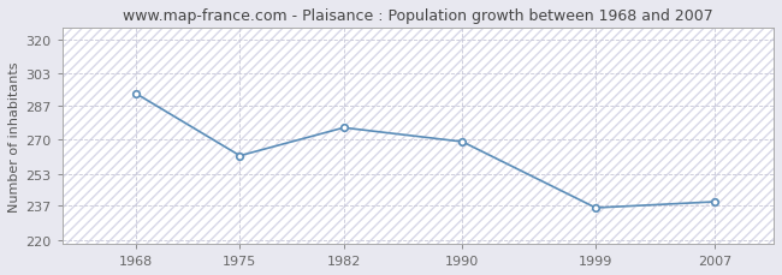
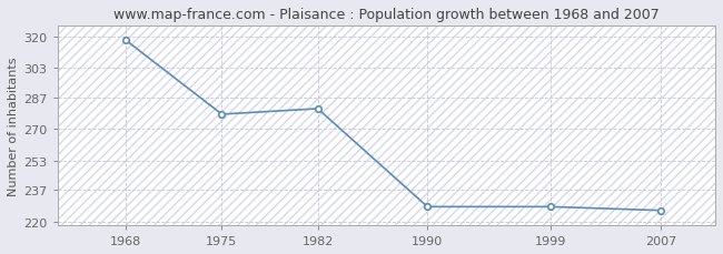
1968: 293 -> 318
1975: 262 -> 278
1982: 276 -> 281
1990: 269 -> 228
1999: 236 -> 228
2007: 239 -> 226
